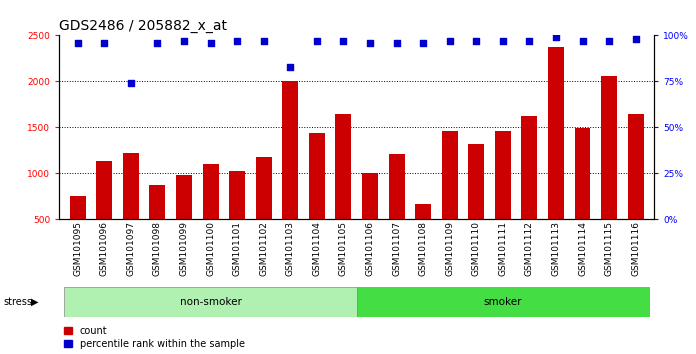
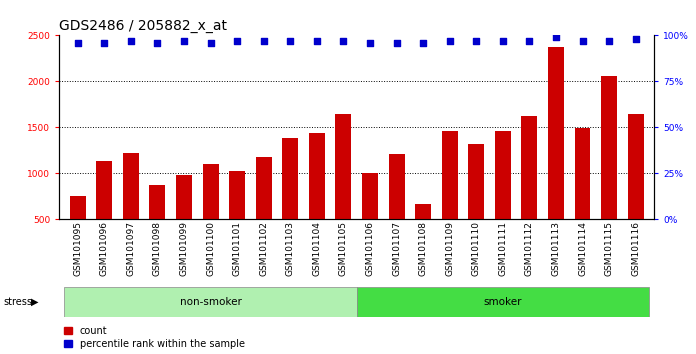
percentile rank within the sample/GSM101097: 74% -> 97%
count/GSM101103: 2000 -> 1380
percentile rank within the sample/GSM101103: 83% -> 97%
